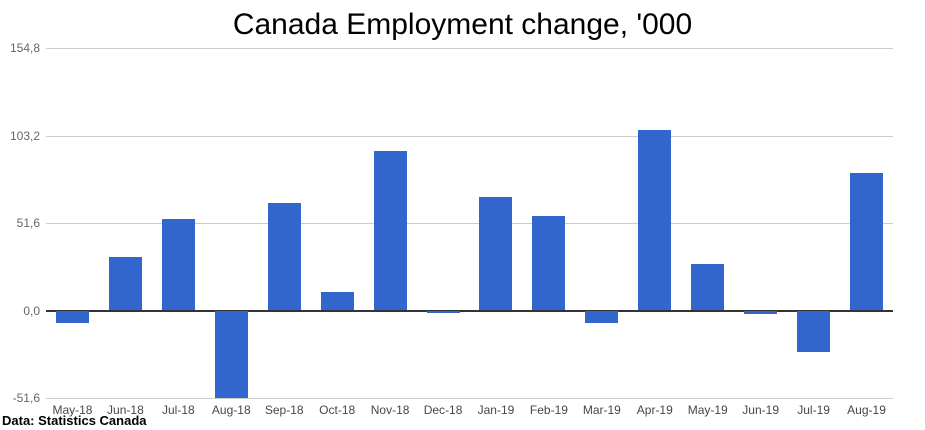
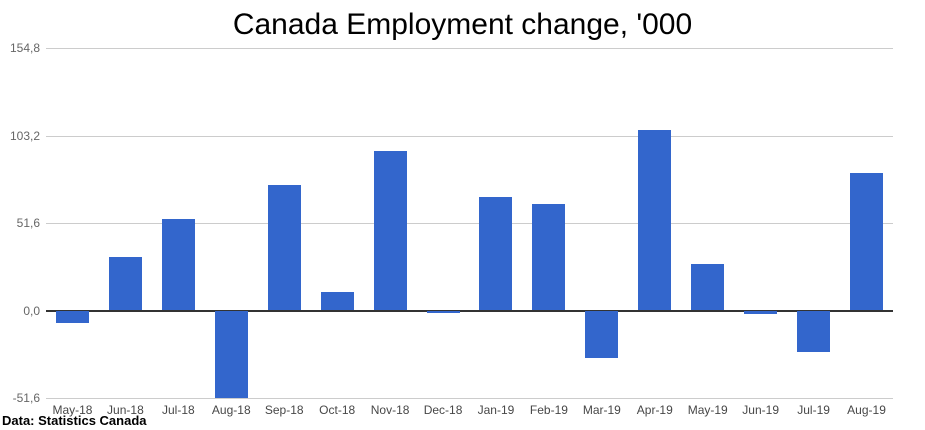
Sep-18: 63 -> 74
Feb-19: 56 -> 63
Mar-19: -7 -> -28
